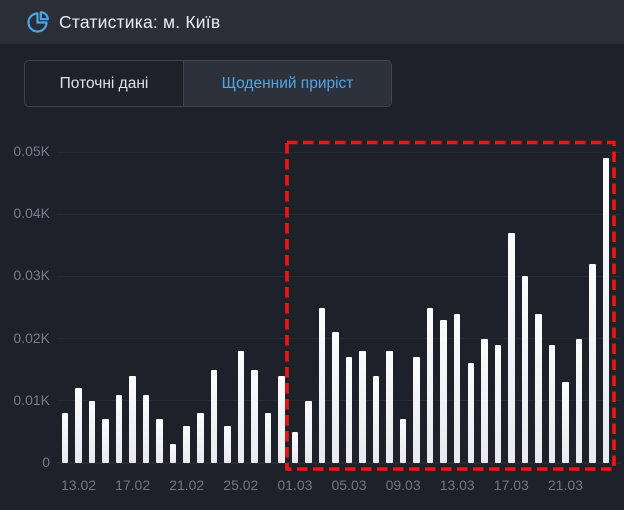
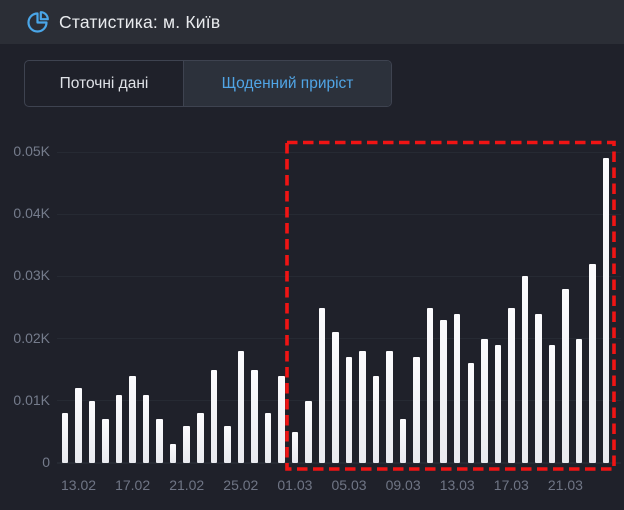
17.03: 0.037K -> 0.025K
21.03: 0.013K -> 0.028K
